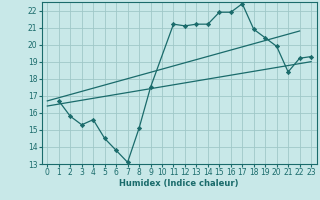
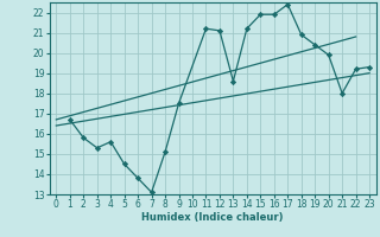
13: 21.2 -> 18.6
21: 18.4 -> 18.0
